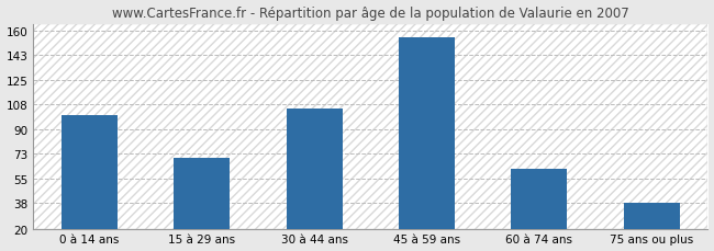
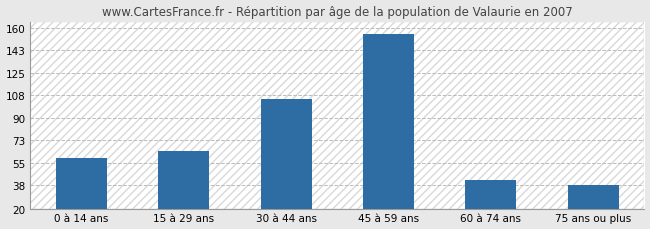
0 à 14 ans: 100 -> 59
15 à 29 ans: 70 -> 65
60 à 74 ans: 62 -> 42
